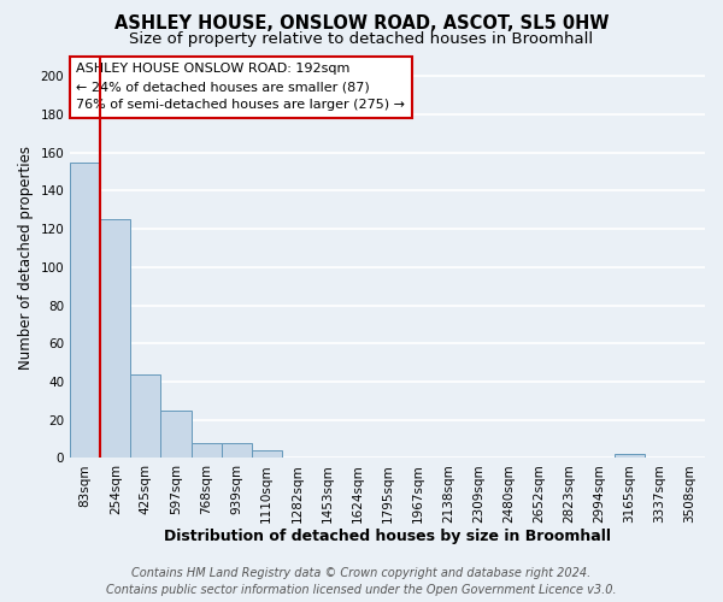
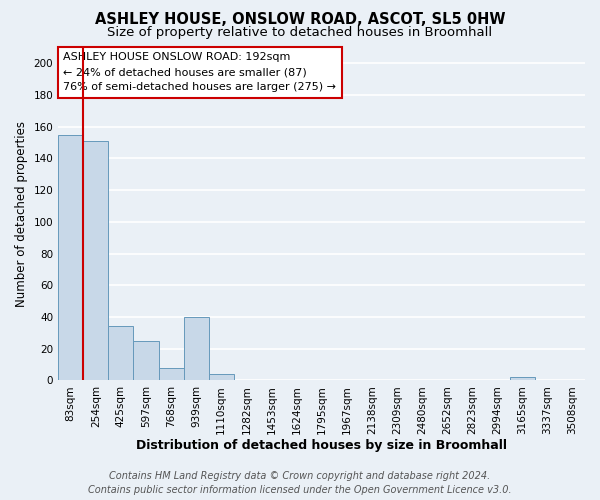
254sqm: 125 -> 151
425sqm: 44 -> 34
939sqm: 8 -> 40
